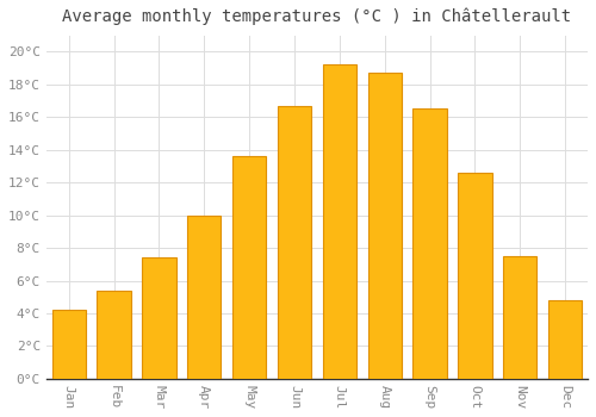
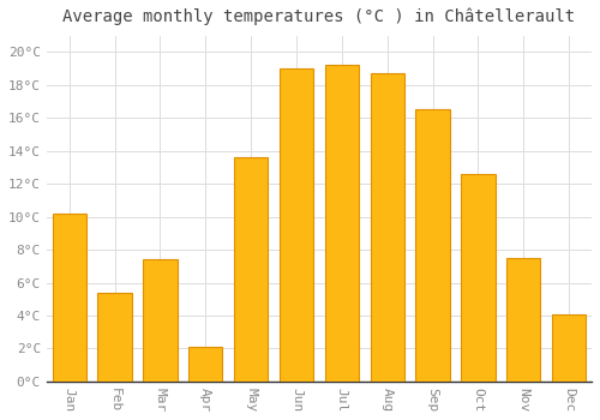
Jan: 4.2°C -> 10.2°C
Apr: 10.0°C -> 2.1°C
Jun: 16.7°C -> 19.0°C
Dec: 4.8°C -> 4.1°C
